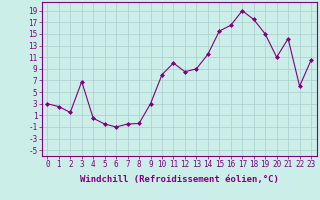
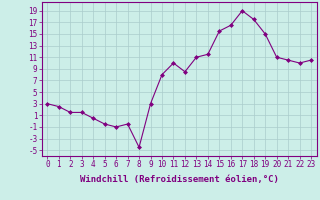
3: 6.8 -> 1.5
8: -0.4 -> -4.5
13: 9.0 -> 11.0
21: 14.2 -> 10.5
22: 6.0 -> 10.0
